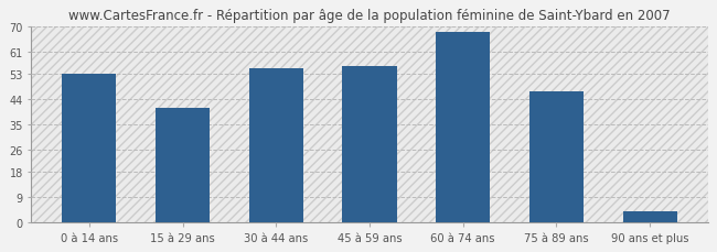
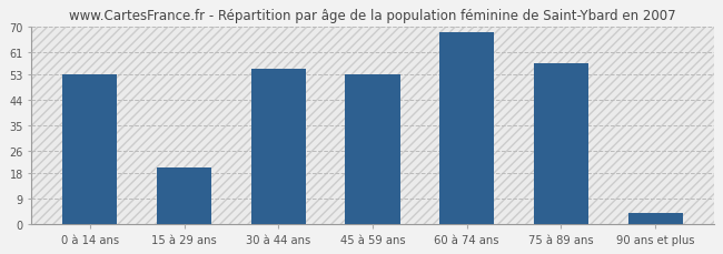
15 à 29 ans: 41 -> 20
45 à 59 ans: 56 -> 53
75 à 89 ans: 47 -> 57
